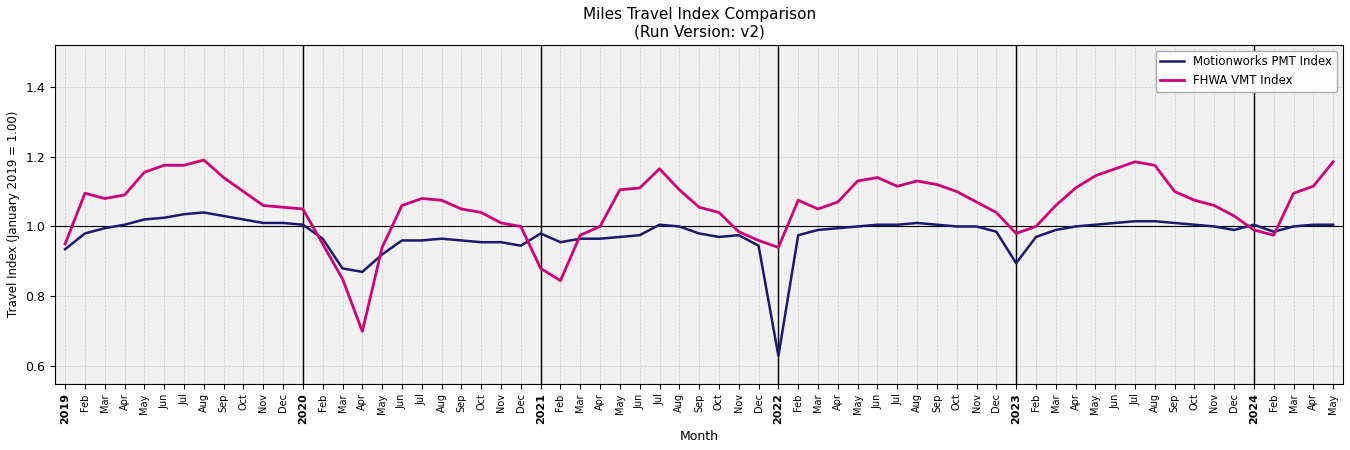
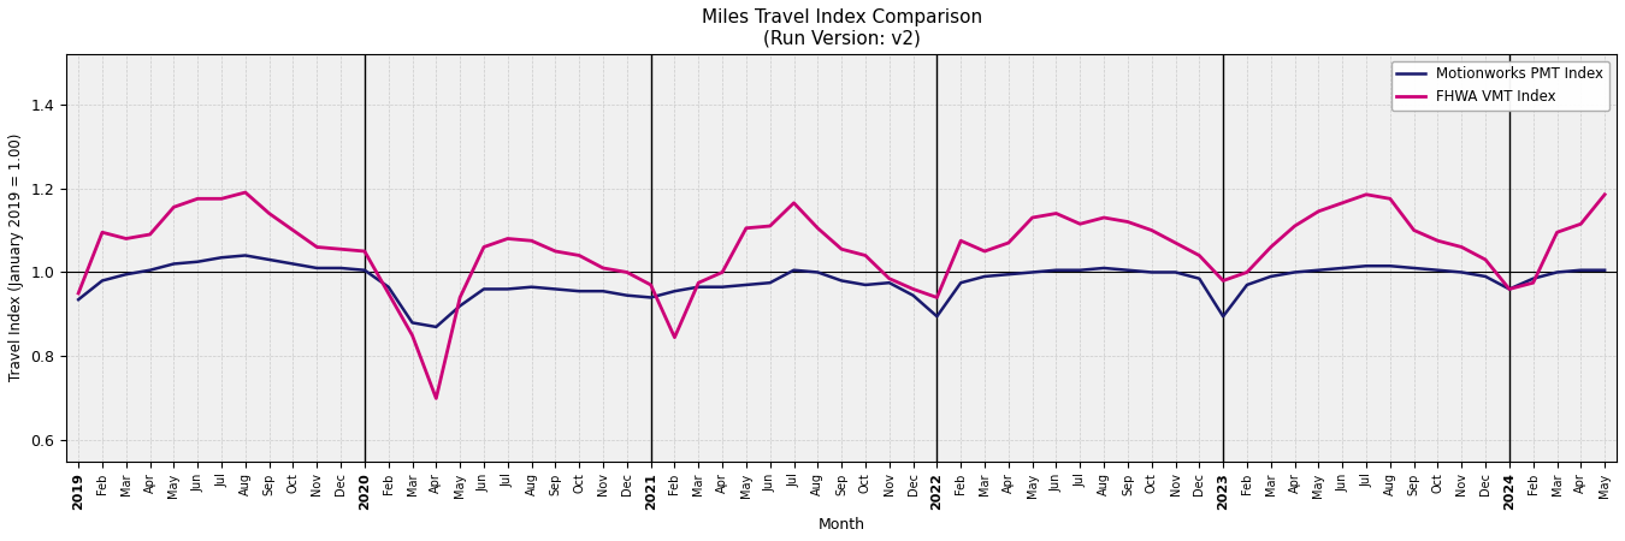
Motionworks PMT Index/2021: 0.980 -> 0.940
FHWA VMT Index/2021: 0.880 -> 0.970
Motionworks PMT Index/2022: 0.630 -> 0.895
Motionworks PMT Index/2024: 1.005 -> 0.960
FHWA VMT Index/2024: 0.990 -> 0.960
